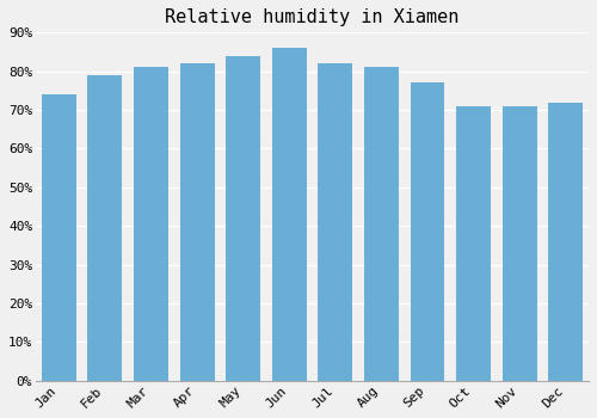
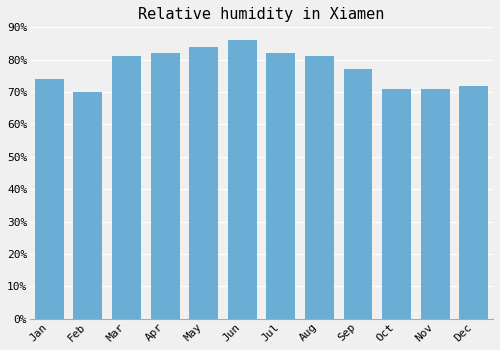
Feb: 79% -> 70%
